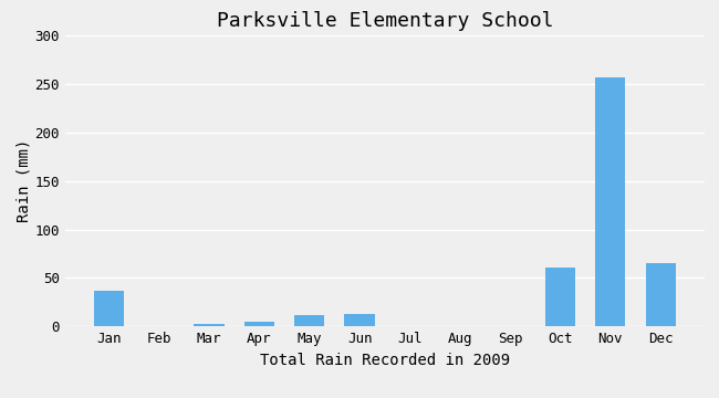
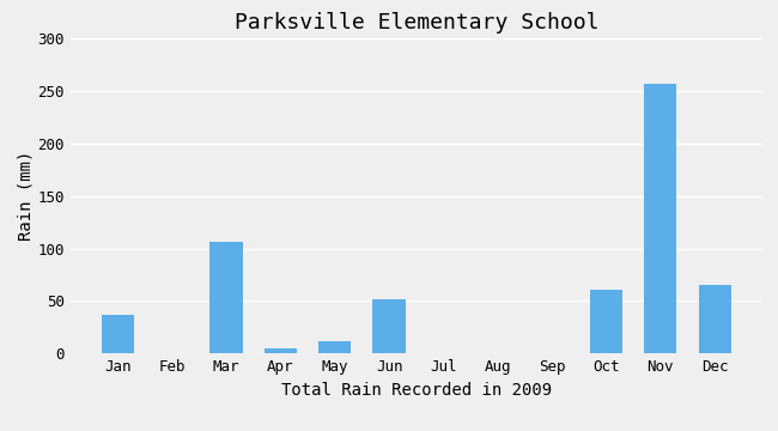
Mar: 3 -> 106
Jun: 13 -> 52
